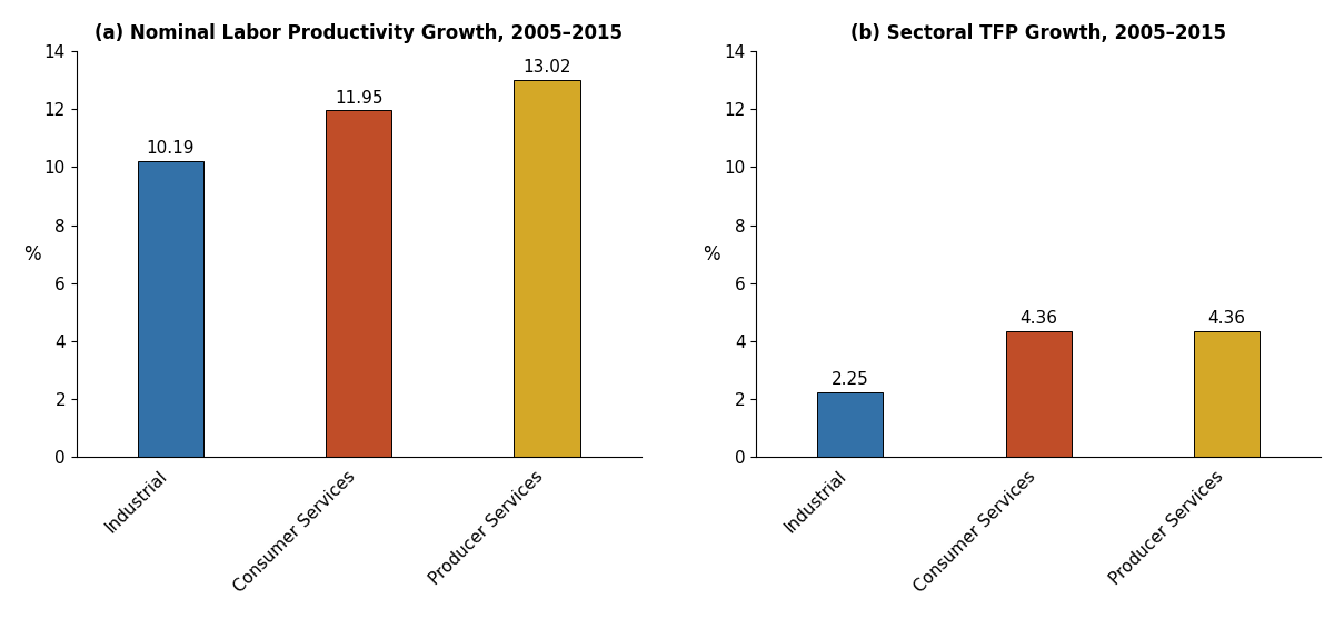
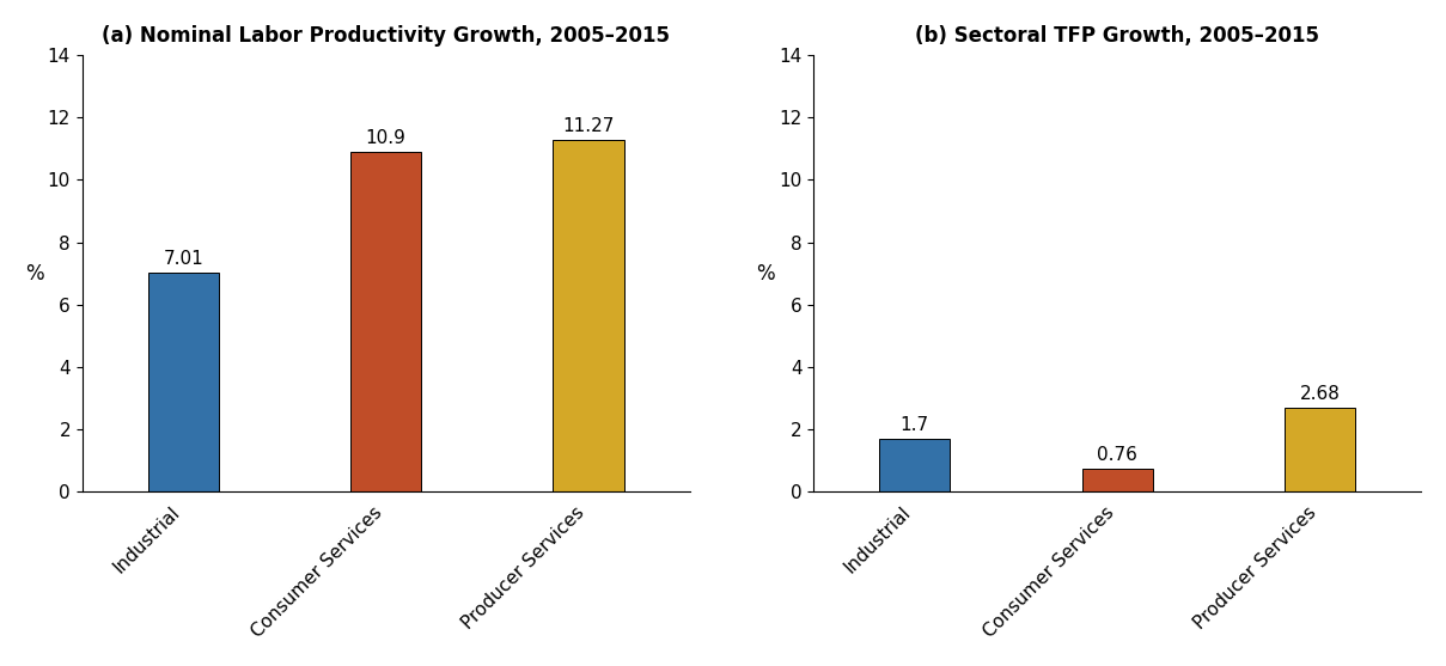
(a) Nominal Labor Productivity Growth, 2005–2015/Industrial: 10.19 -> 7.01
(a) Nominal Labor Productivity Growth, 2005–2015/Consumer Services: 11.95 -> 10.9
(a) Nominal Labor Productivity Growth, 2005–2015/Producer Services: 13.02 -> 11.27
(b) Sectoral TFP Growth, 2005–2015/Industrial: 2.25 -> 1.7
(b) Sectoral TFP Growth, 2005–2015/Consumer Services: 4.36 -> 0.76
(b) Sectoral TFP Growth, 2005–2015/Producer Services: 4.36 -> 2.68
